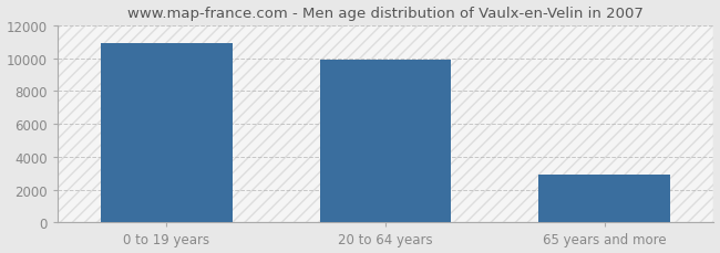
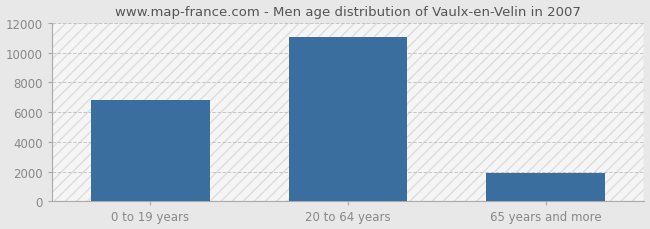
0 to 19 years: 10900 -> 6800
20 to 64 years: 9900 -> 11000
65 years and more: 2900 -> 1900
